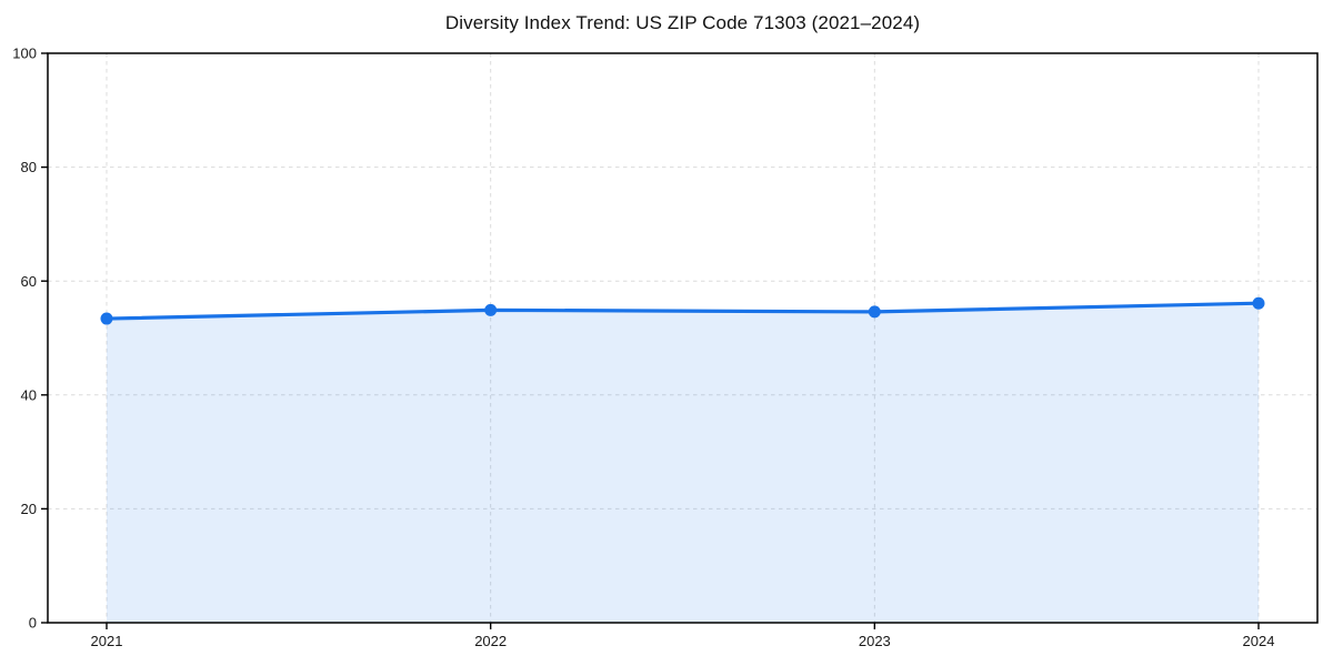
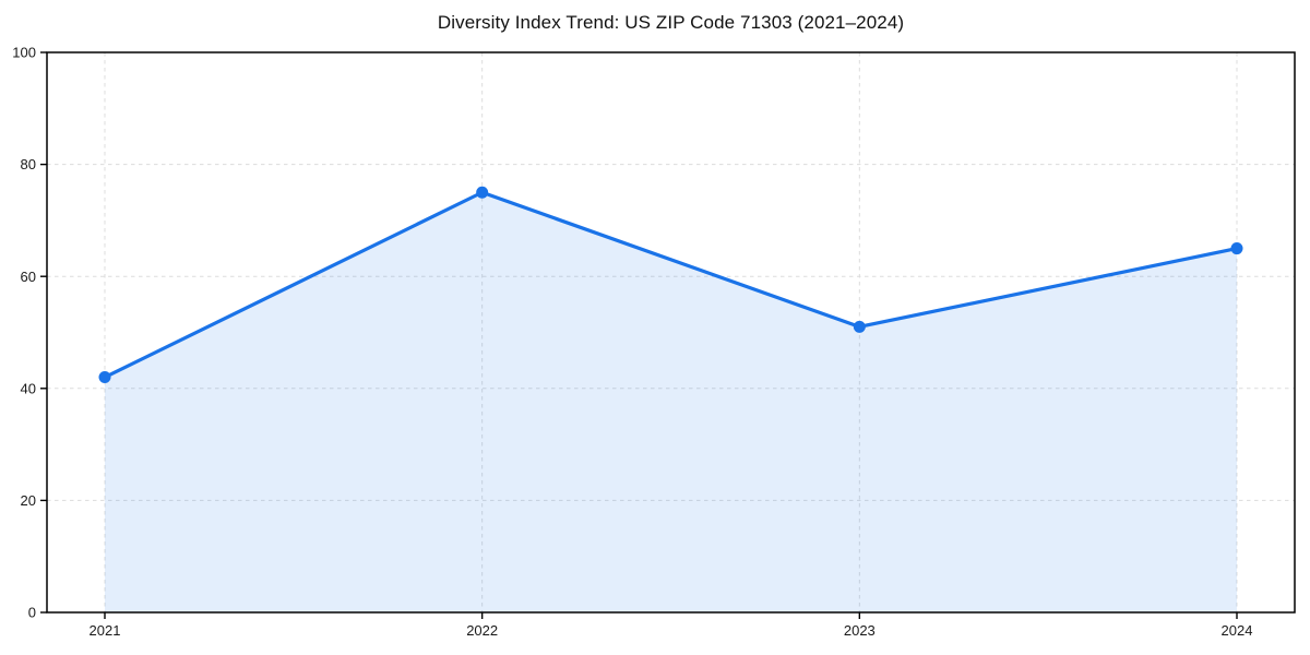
2021: 53 -> 42
2022: 55 -> 75
2023: 55 -> 51
2024: 56 -> 65
